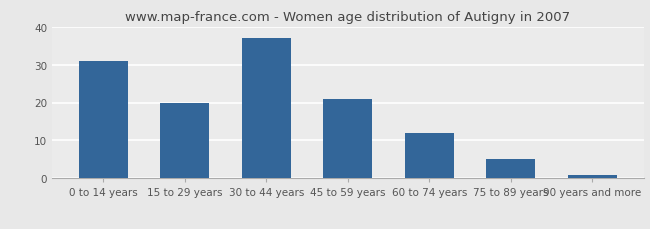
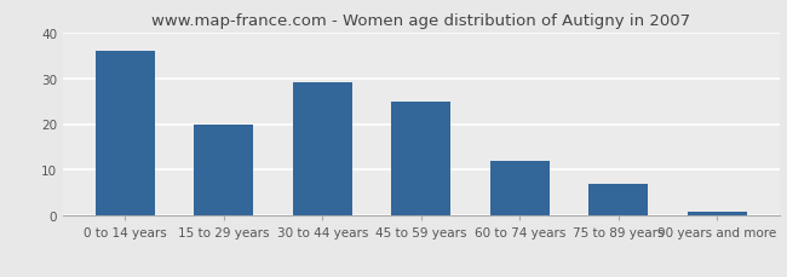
0 to 14 years: 31 -> 36
30 to 44 years: 37 -> 29
45 to 59 years: 21 -> 25
75 to 89 years: 5 -> 7
